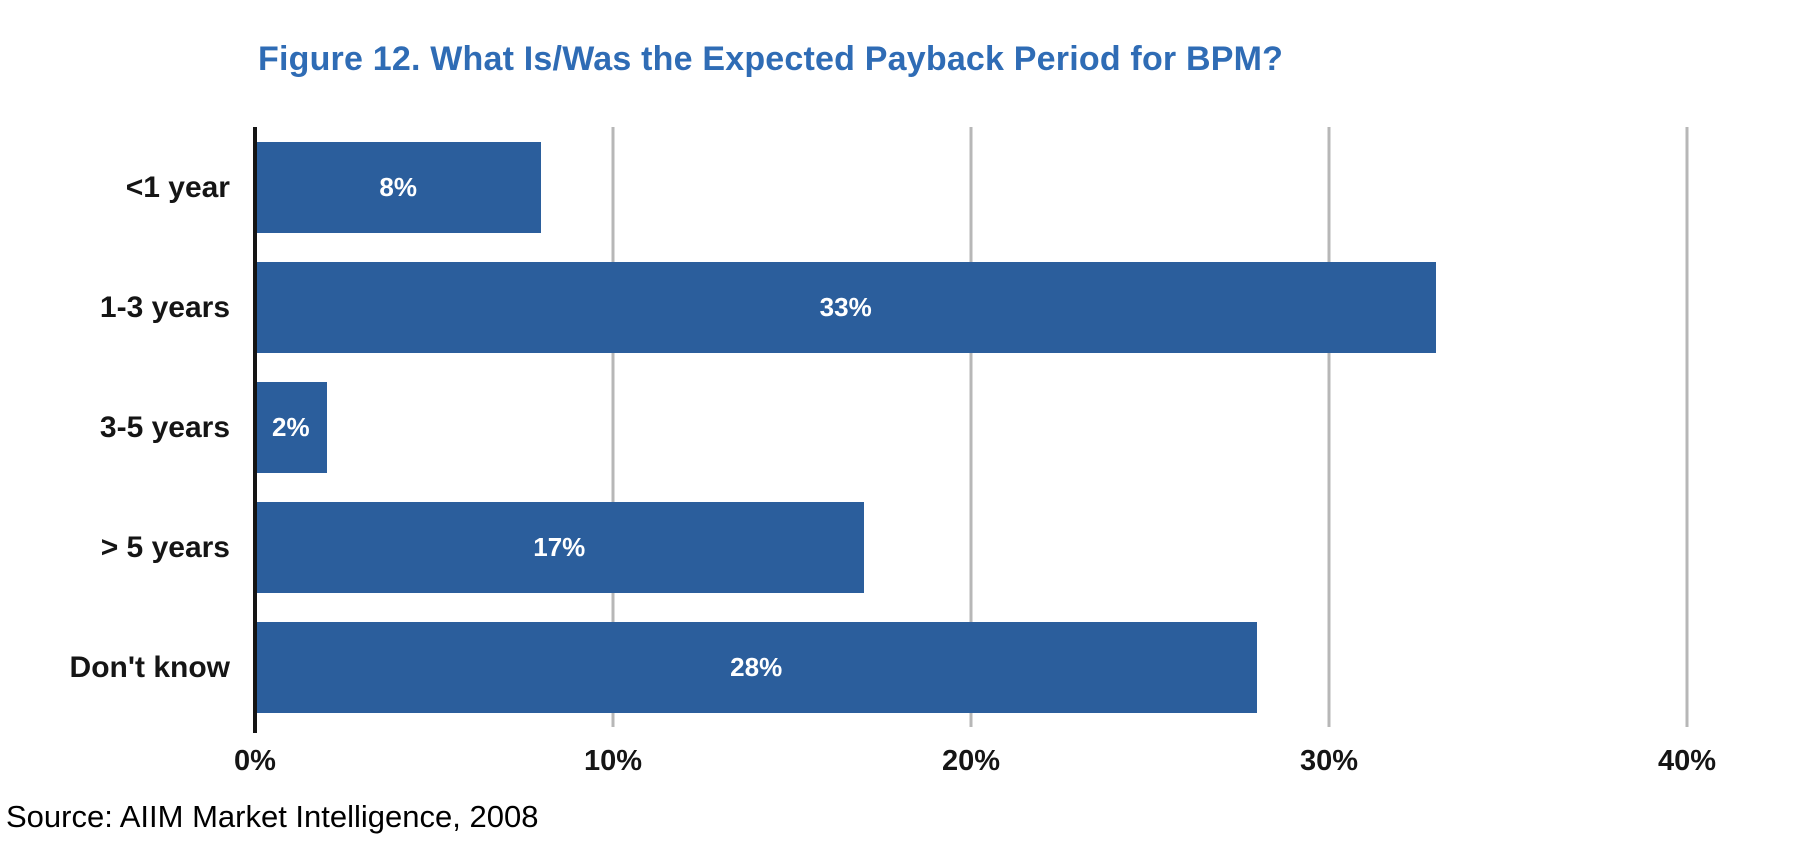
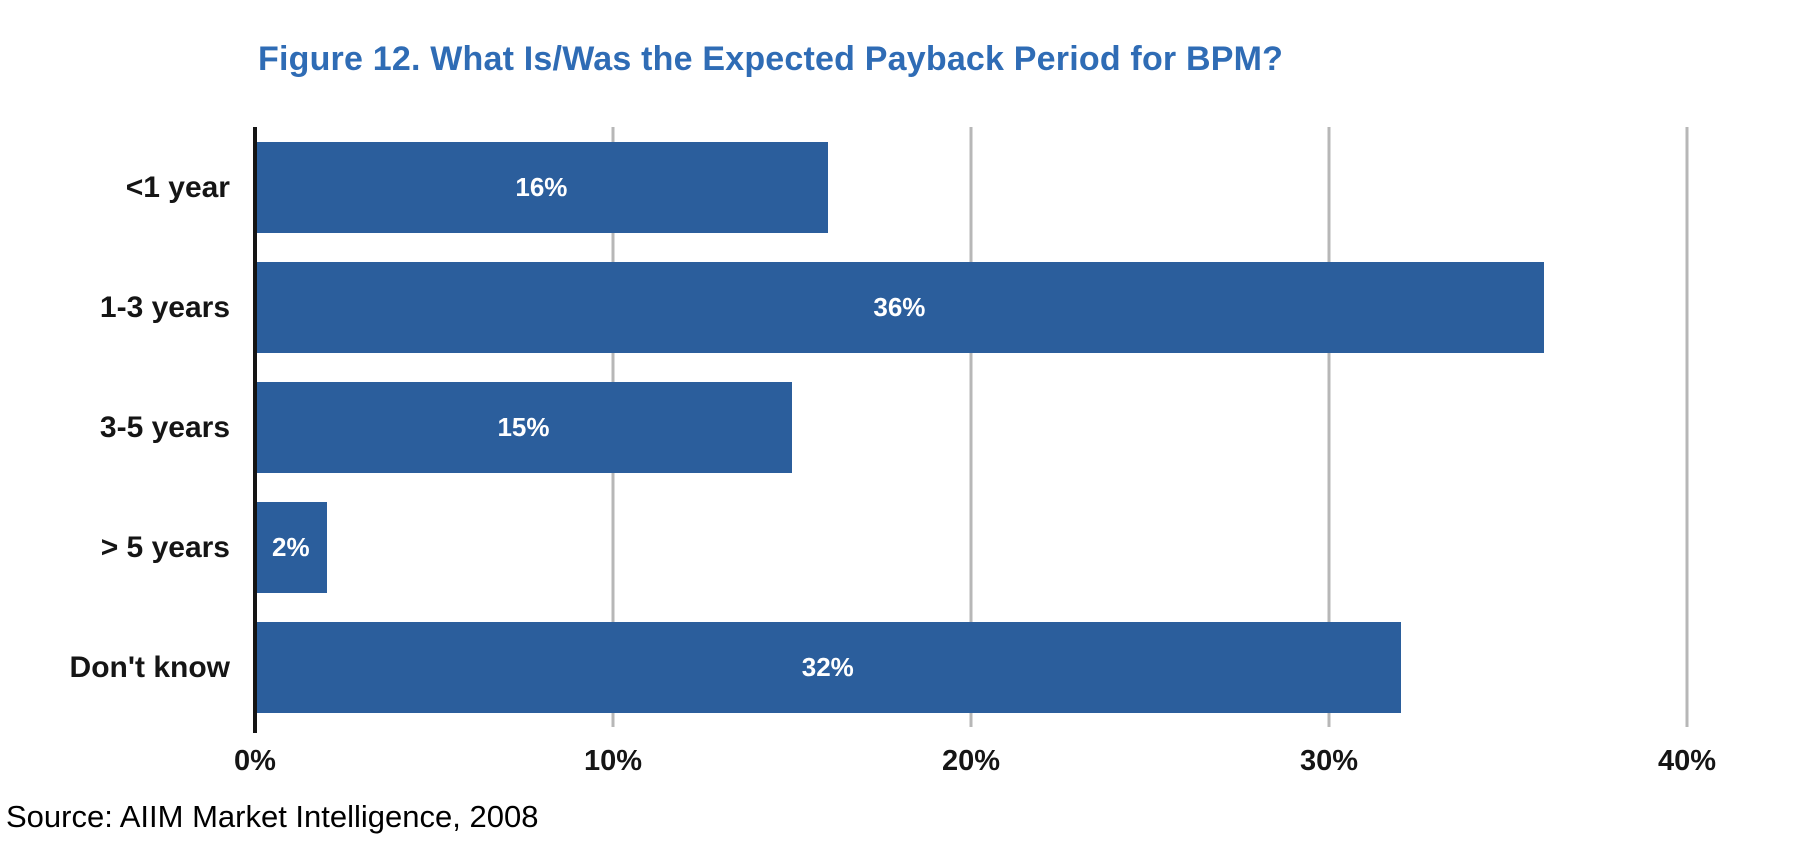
<1 year: 8% -> 16%
1-3 years: 33% -> 36%
3-5 years: 2% -> 15%
> 5 years: 17% -> 2%
Don't know: 28% -> 32%
